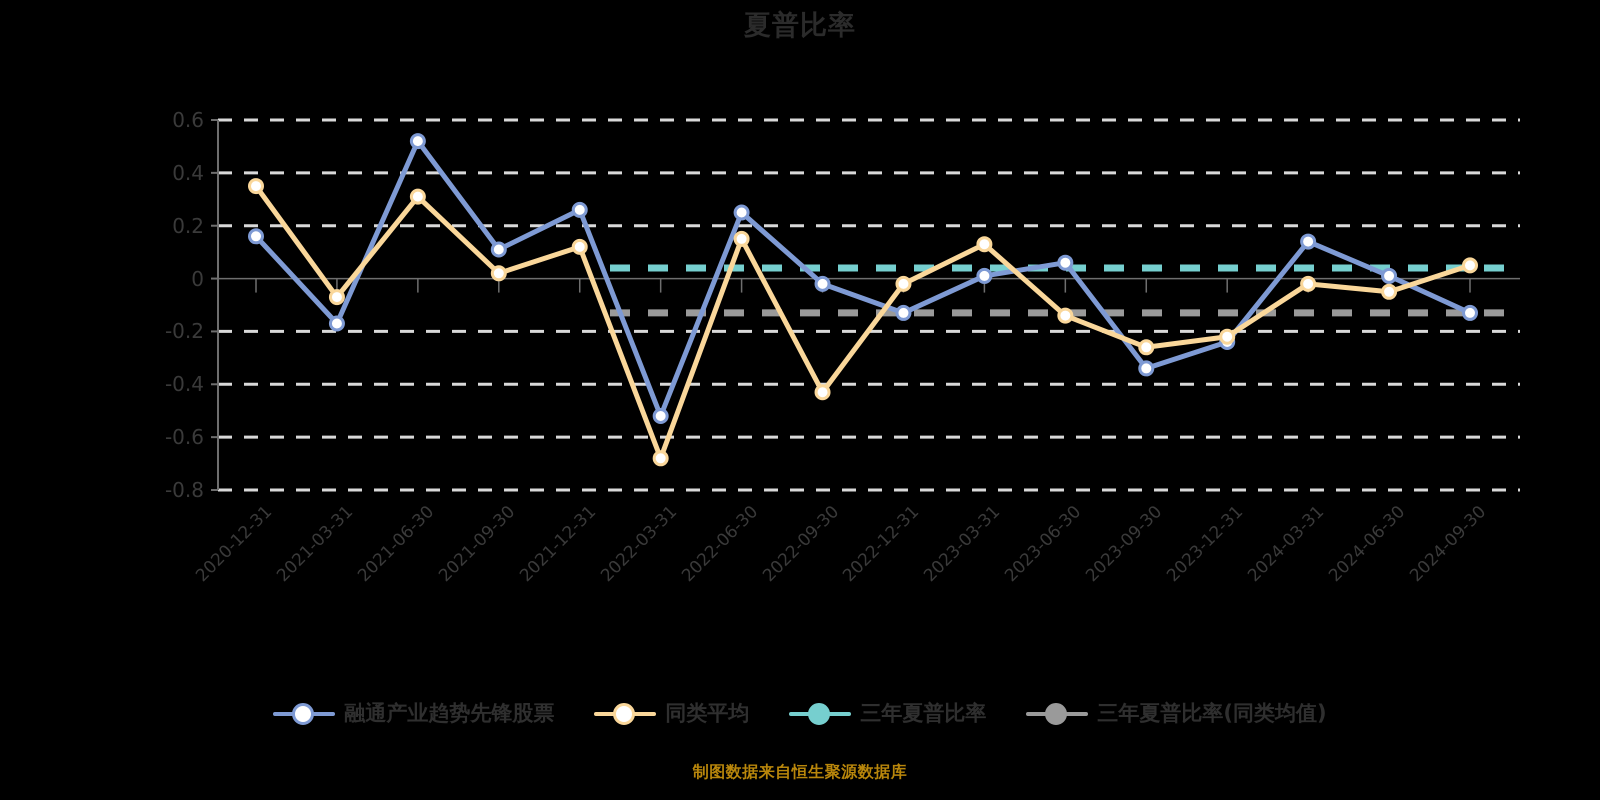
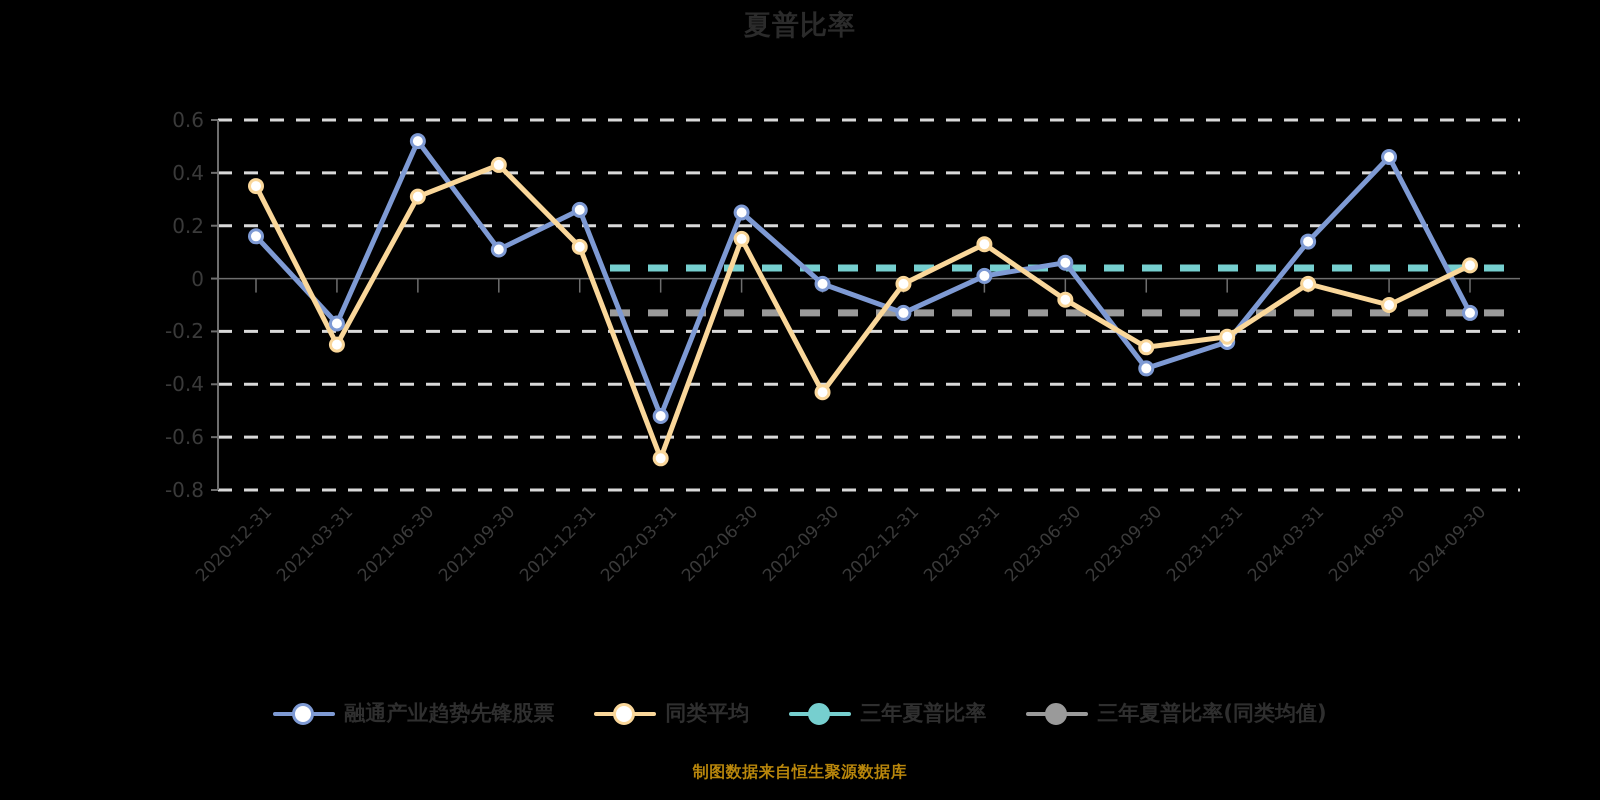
同类平均/2021-03-31: -0.07 -> -0.25
同类平均/2021-09-30: 0.02 -> 0.43
同类平均/2023-06-30: -0.14 -> -0.08
融通产业趋势先锋股票/2024-06-30: 0.01 -> 0.46
同类平均/2024-06-30: -0.05 -> -0.10
